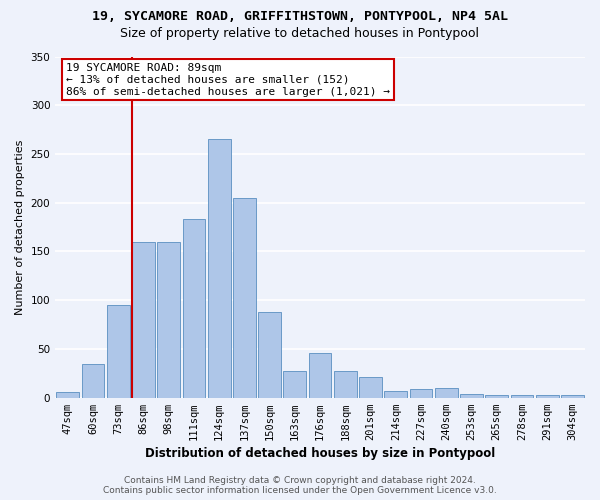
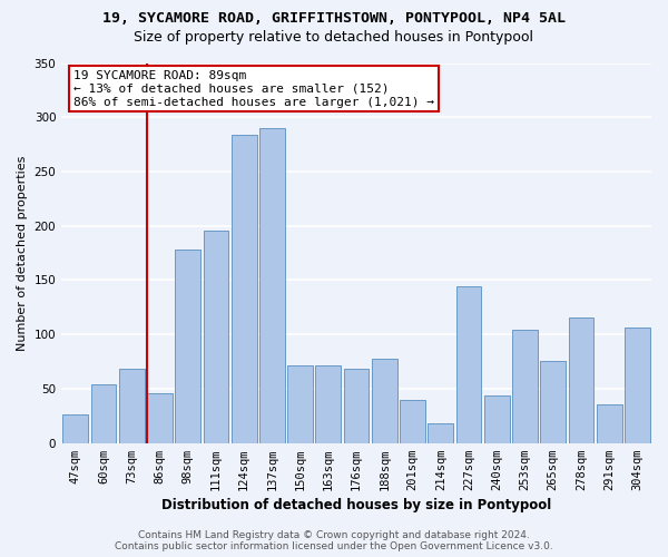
47sqm: 6 -> 26
60sqm: 35 -> 54
73sqm: 95 -> 68
86sqm: 160 -> 46
98sqm: 160 -> 178
111sqm: 183 -> 196
124sqm: 265 -> 284
137sqm: 205 -> 290
150sqm: 88 -> 72
163sqm: 27 -> 72
176sqm: 46 -> 68
188sqm: 27 -> 78
201sqm: 21 -> 40
214sqm: 7 -> 18
227sqm: 9 -> 144
240sqm: 10 -> 44
253sqm: 4 -> 104
265sqm: 3 -> 76
278sqm: 3 -> 116
291sqm: 3 -> 36
304sqm: 3 -> 106
